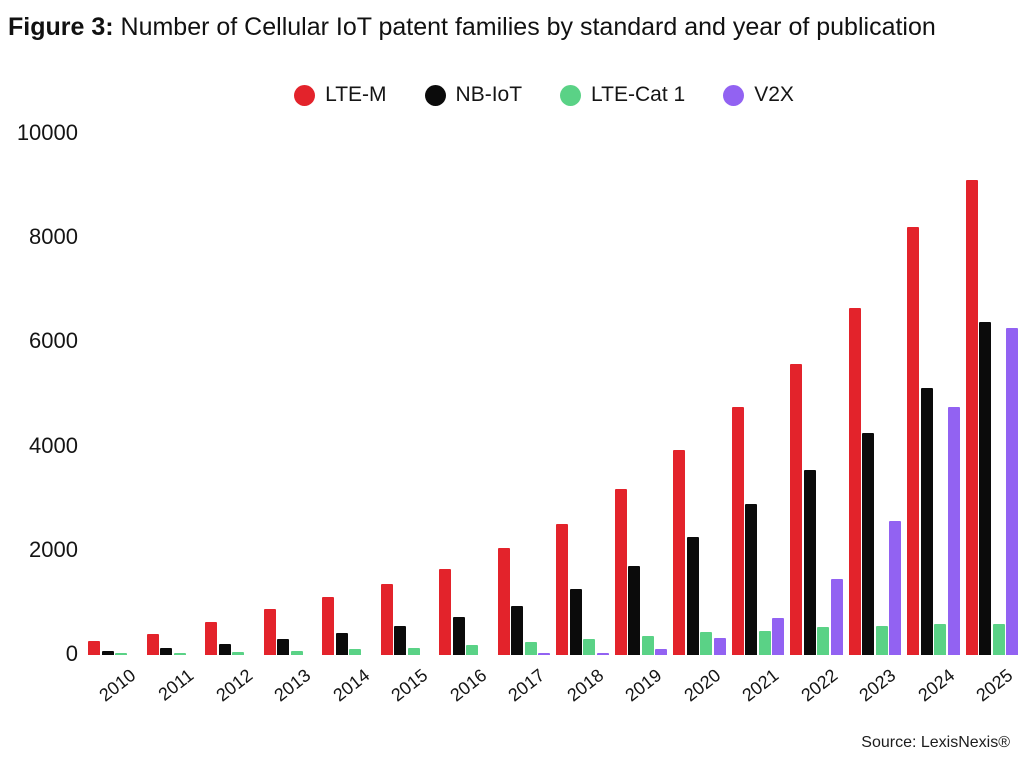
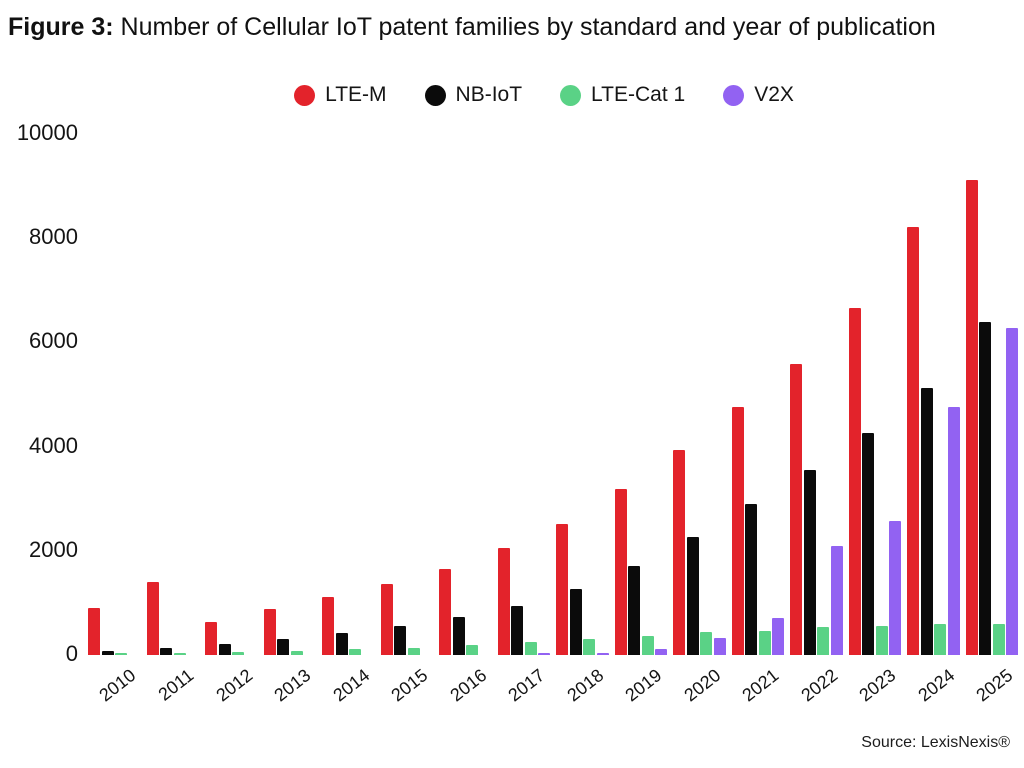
LTE-M/2010: 300 -> 900
LTE-M/2011: 400 -> 1400
V2X/2022: 1400 -> 2100
